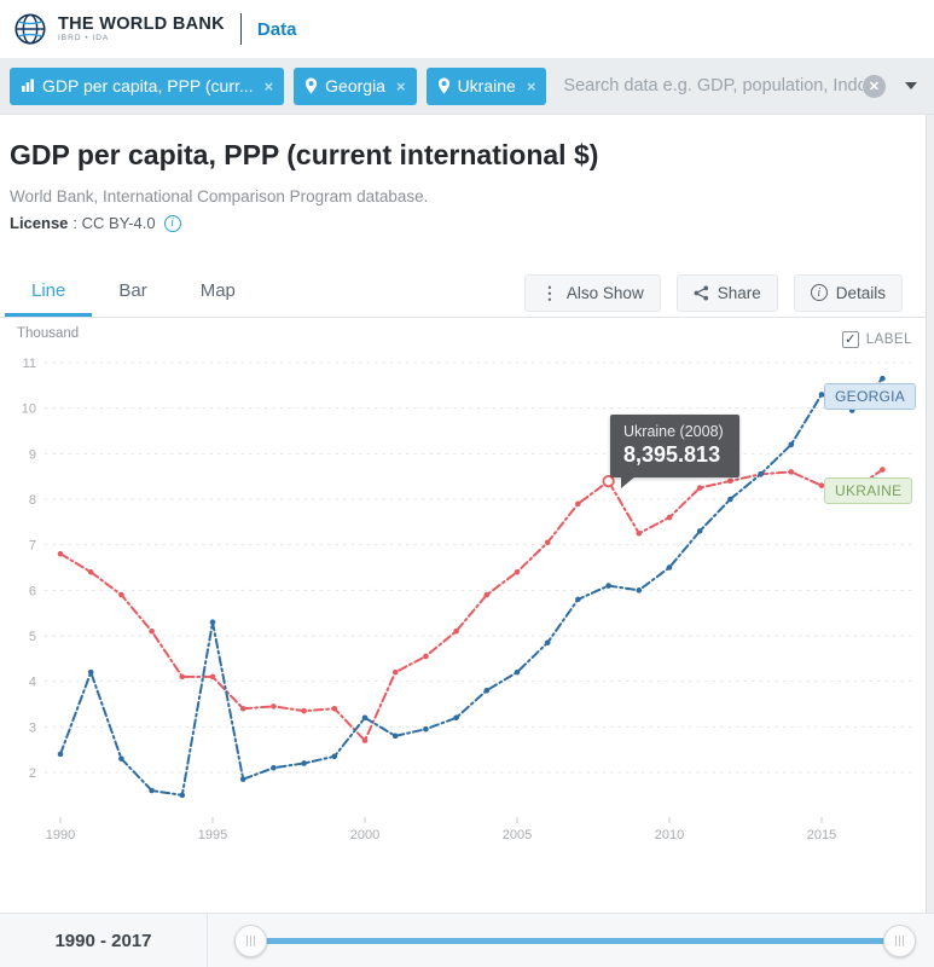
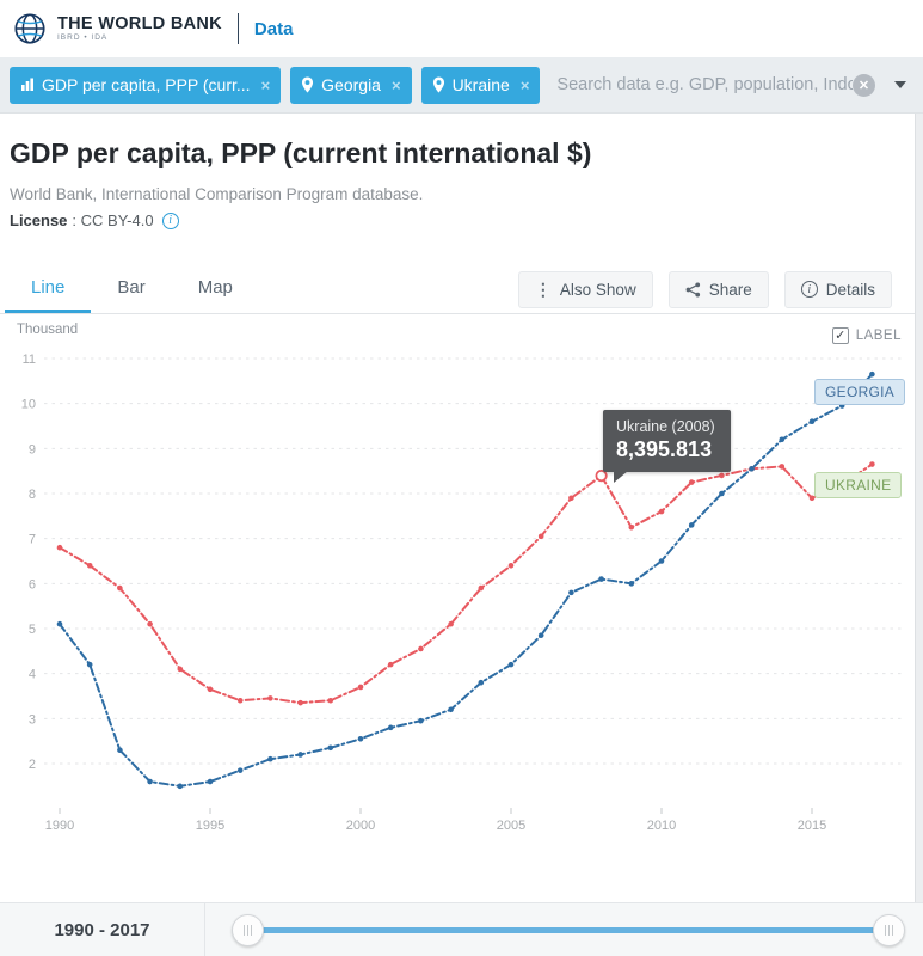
Georgia/1990: 2.4 -> 5.1
Georgia/1995: 5.3 -> 1.6
Ukraine/1995: 4.1 -> 3.6
Georgia/2000: 3.2 -> 2.5
Ukraine/2000: 2.7 -> 3.7
Georgia/2015: 10.3 -> 9.6
Ukraine/2015: 8.3 -> 7.9
